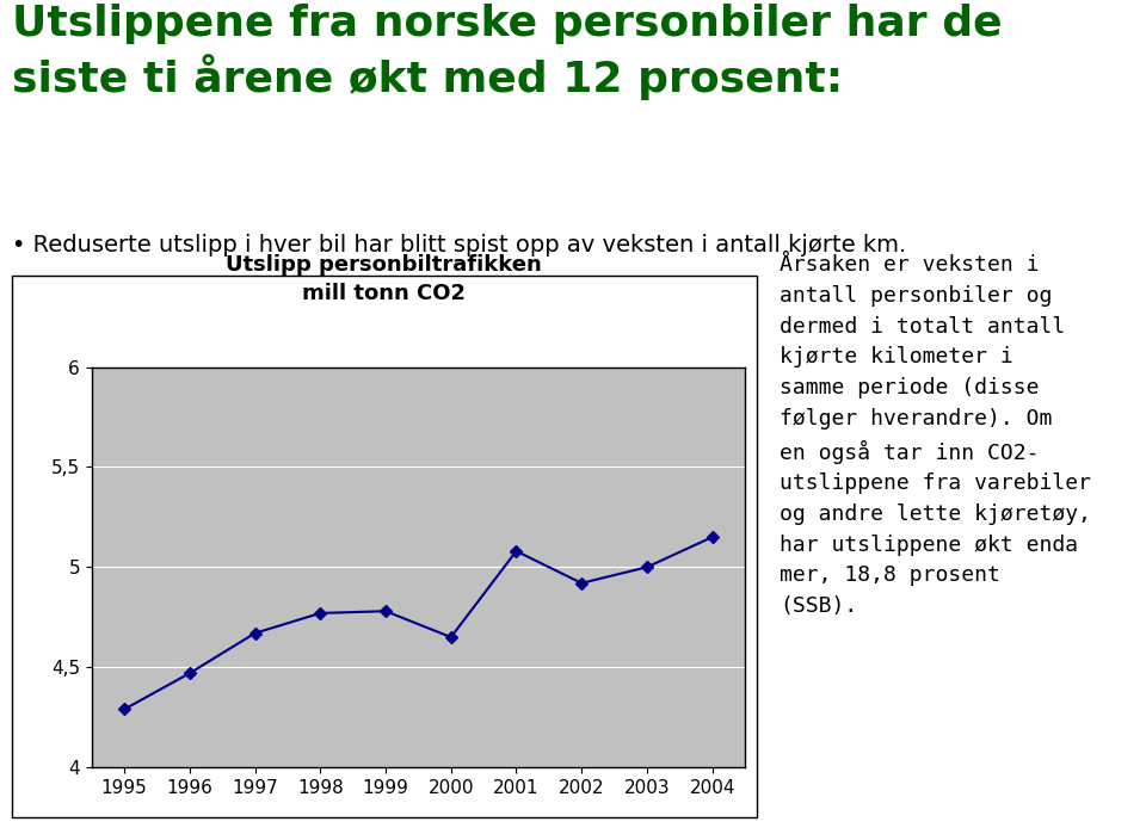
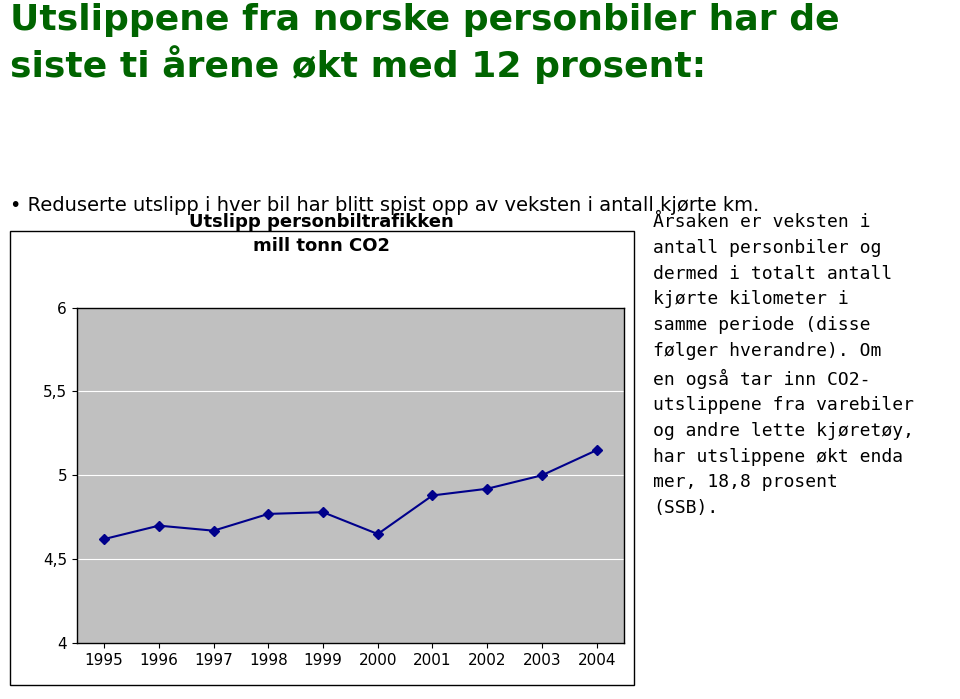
1995: 4,29 -> 4,62
1996: 4,47 -> 4,70
2001: 5,08 -> 4,88
